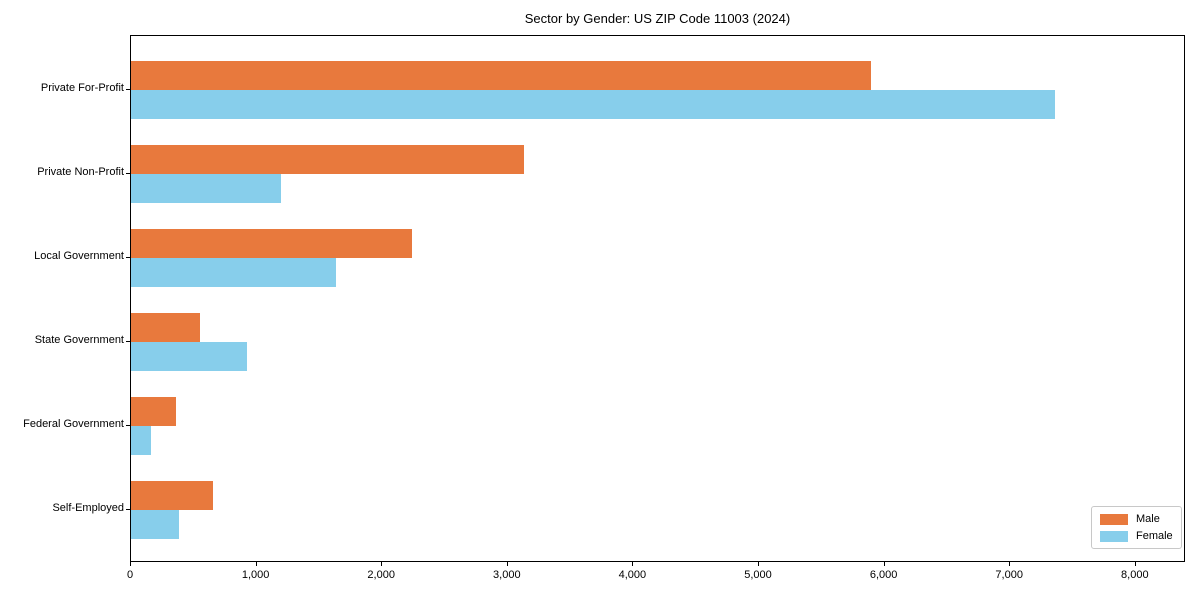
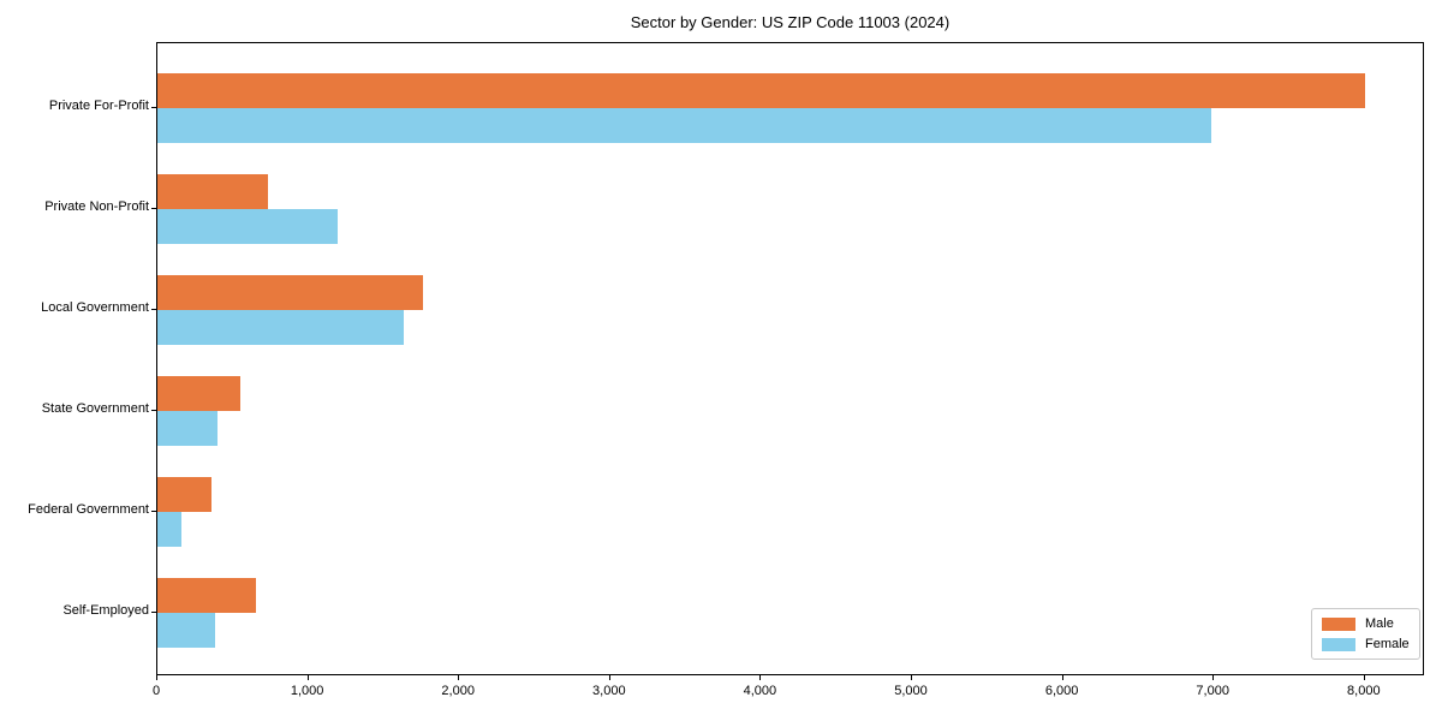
Male/Private For-Profit: 5890 -> 8000
Female/Private For-Profit: 7360 -> 6980
Male/Private Non-Profit: 3130 -> 730
Male/Local Government: 2240 -> 1760
Female/State Government: 920 -> 400
